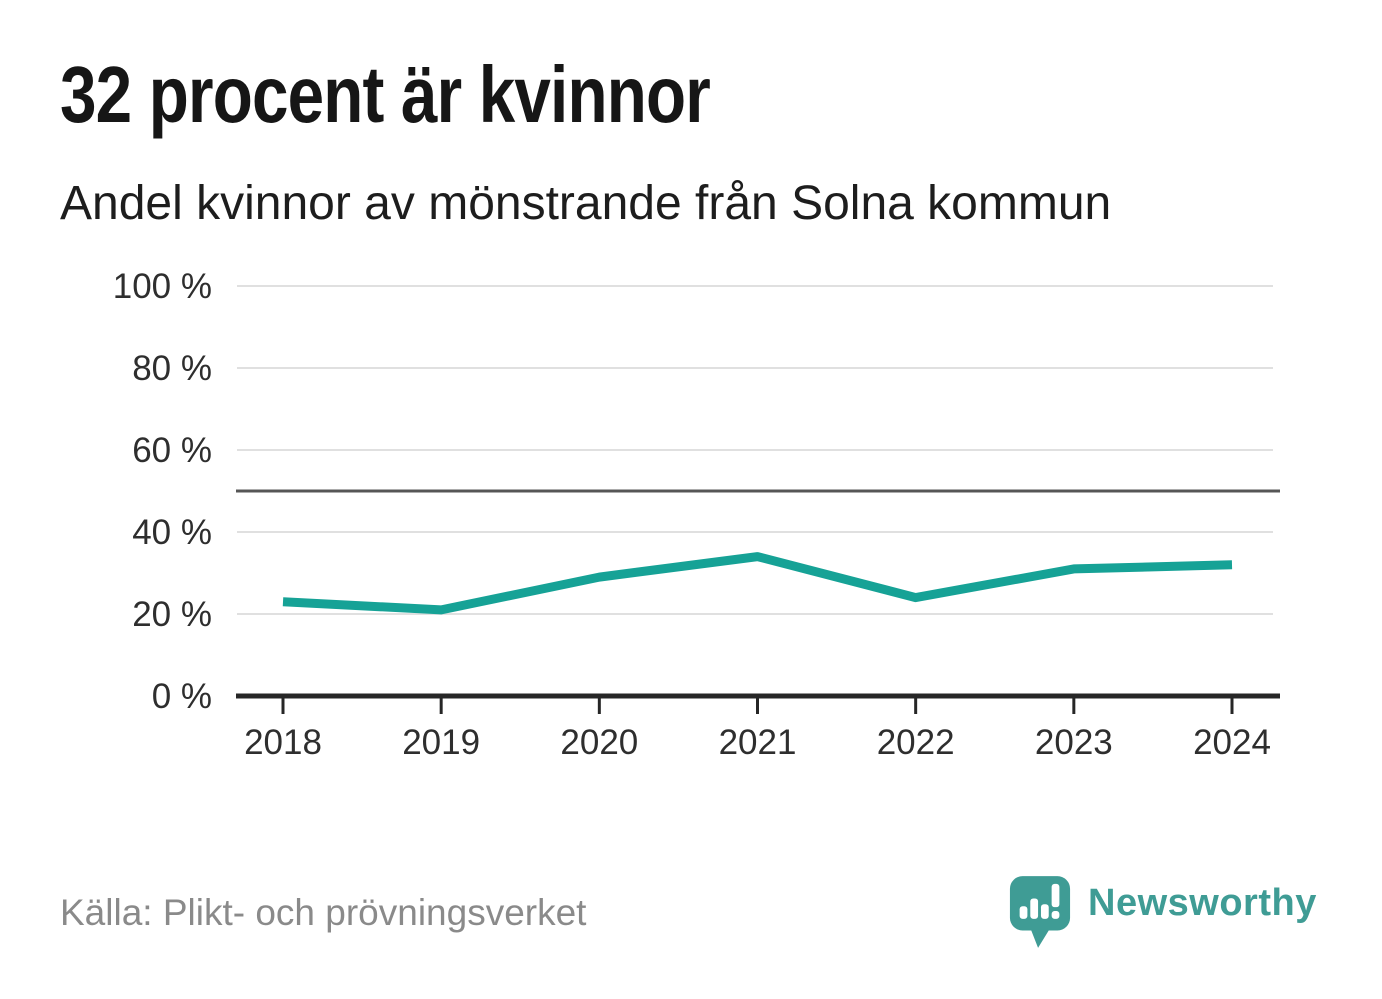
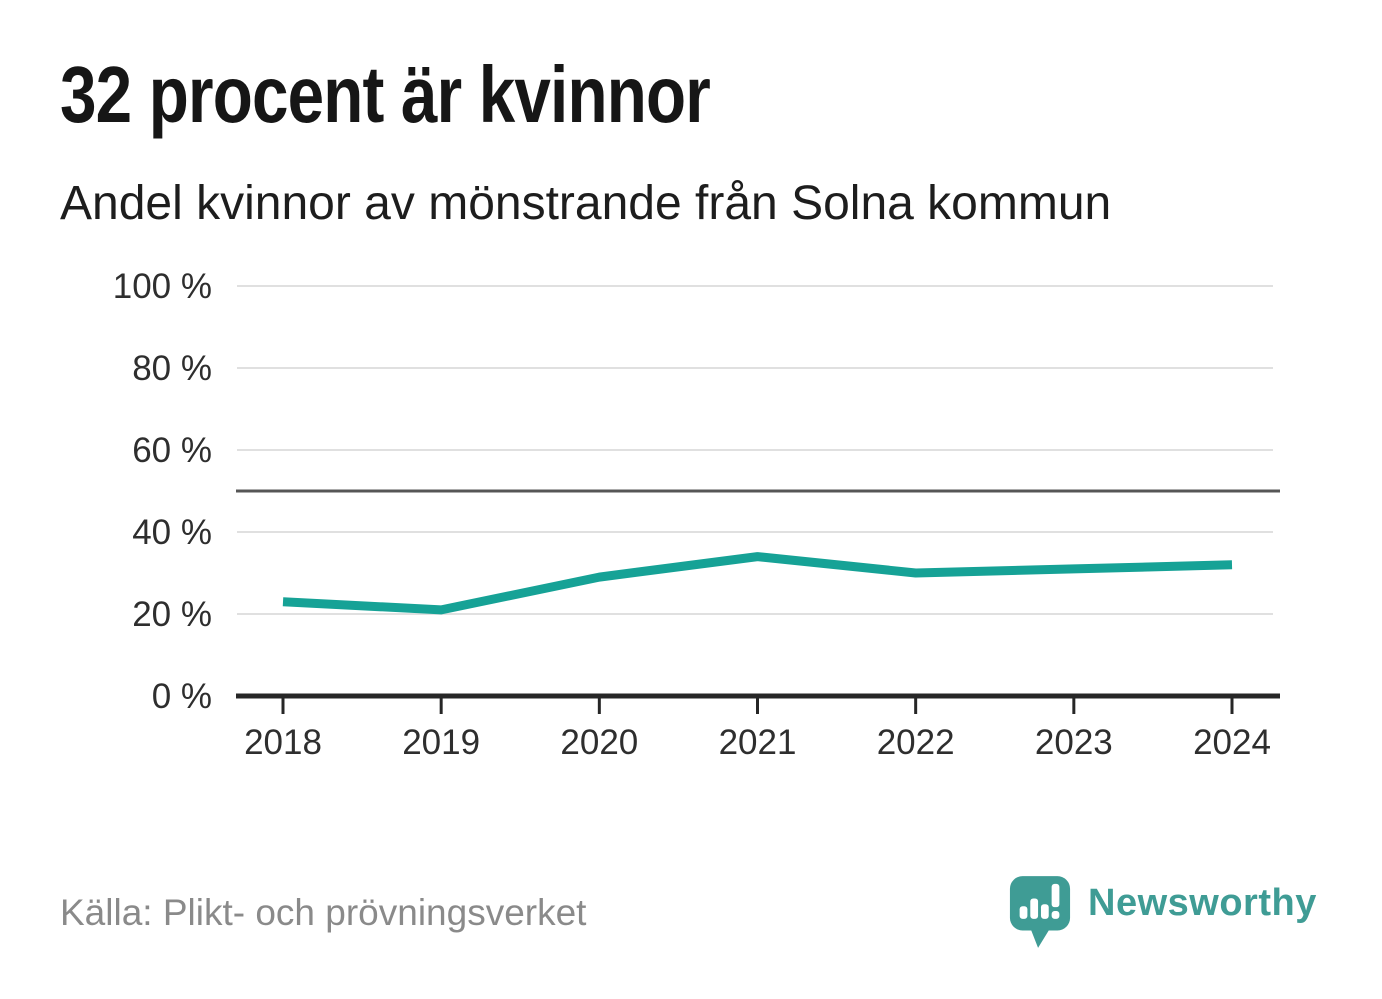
2022: 24% -> 30%
